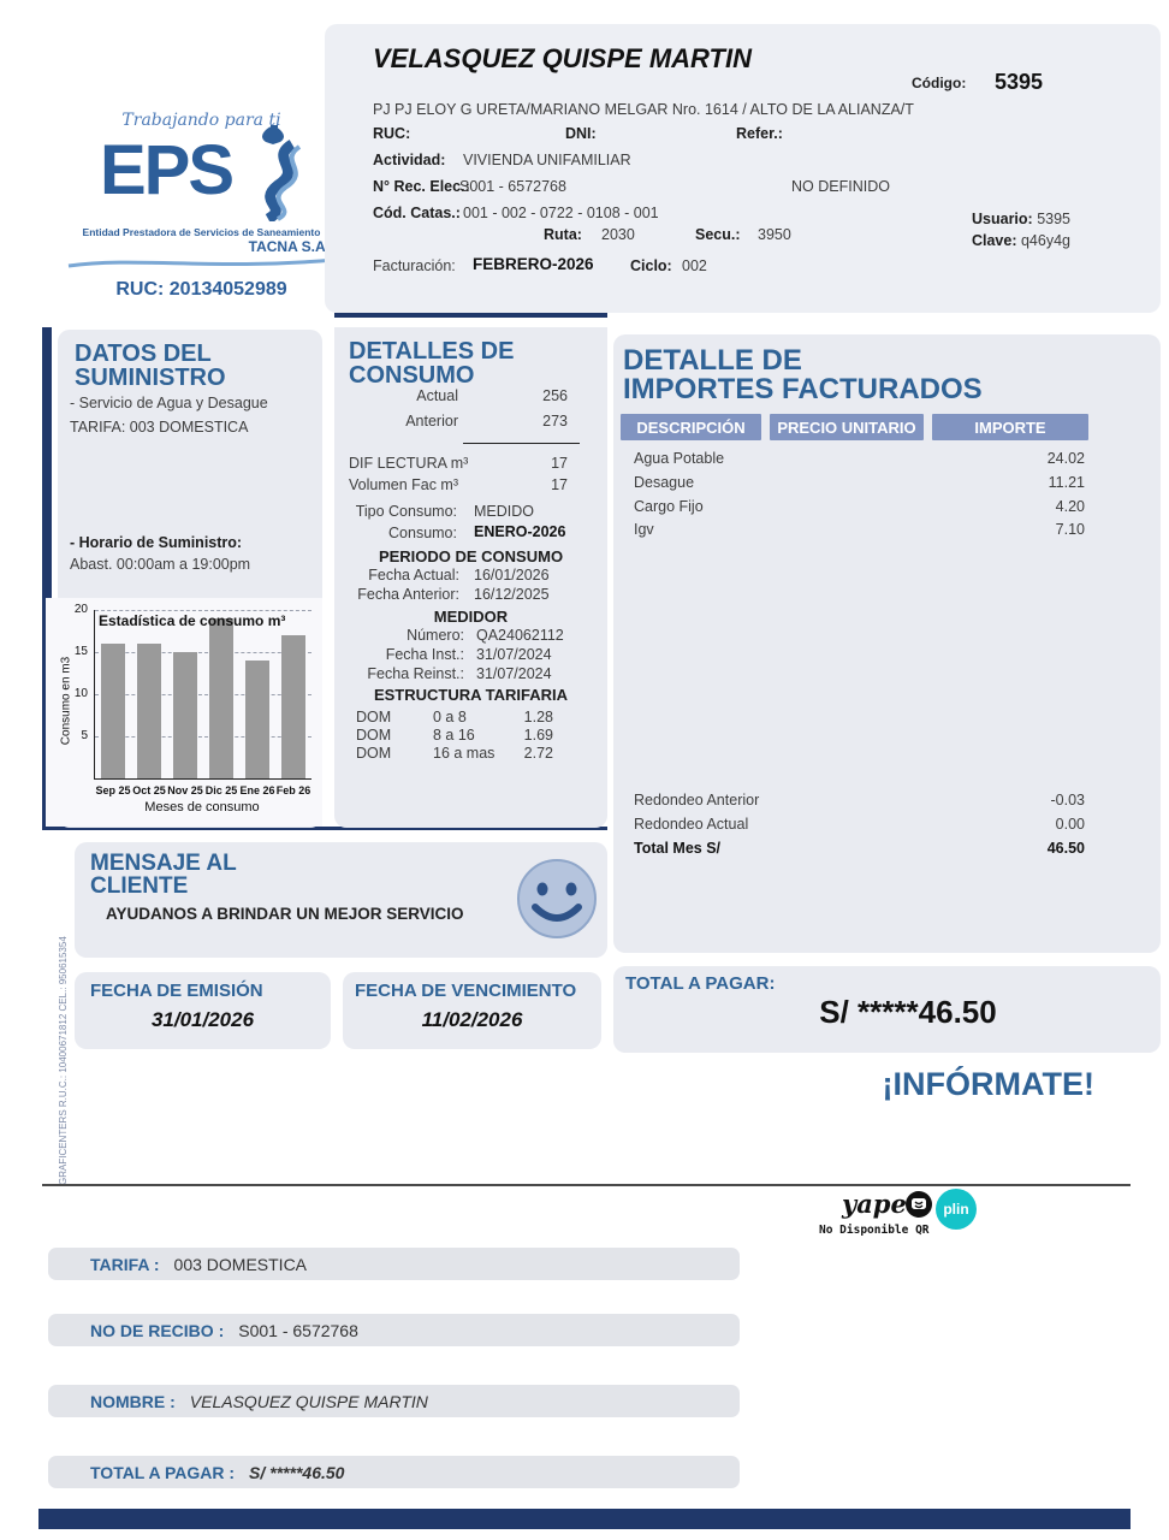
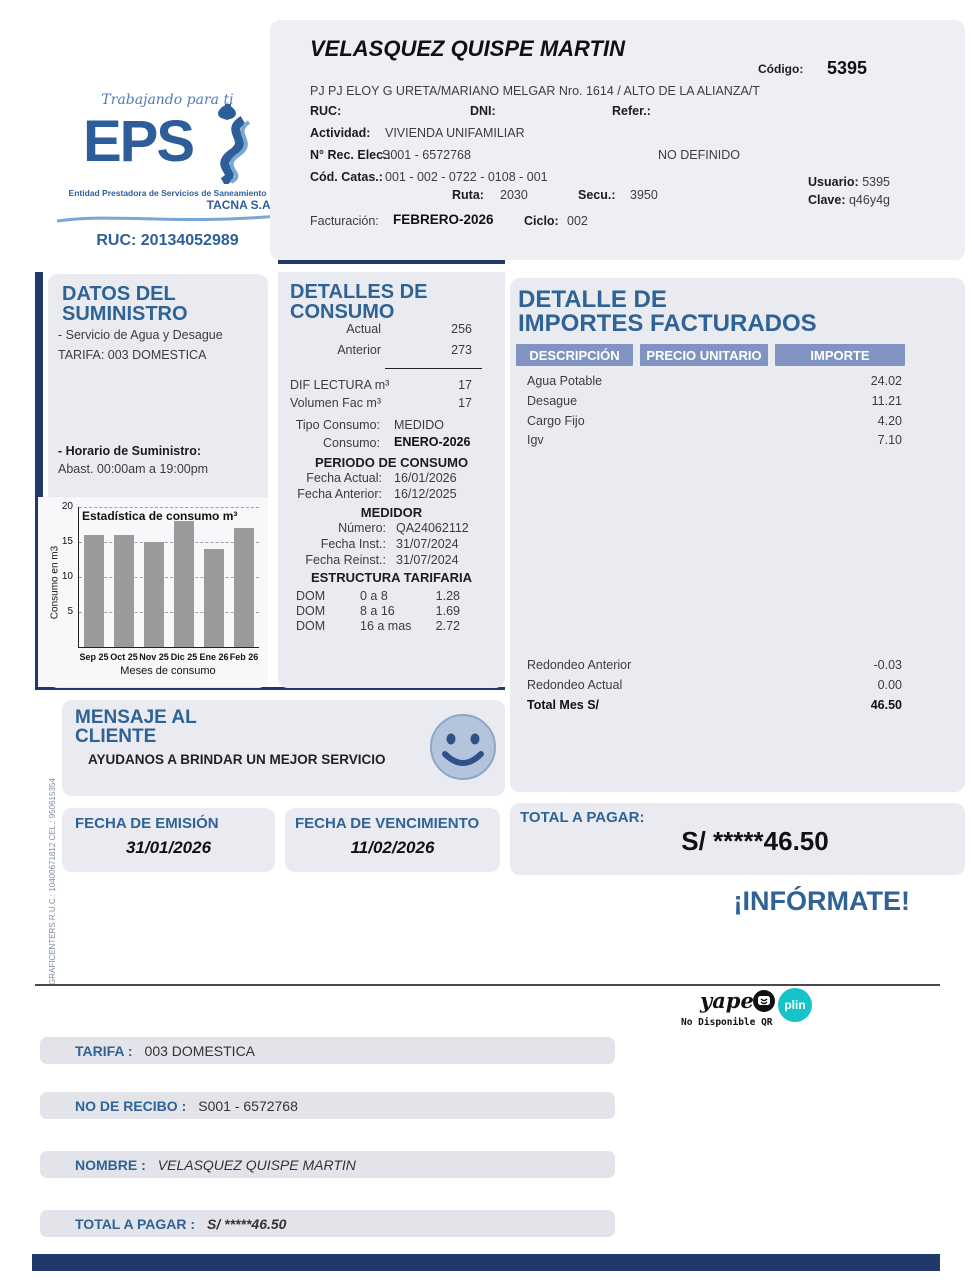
Dic 25: 19 -> 18
